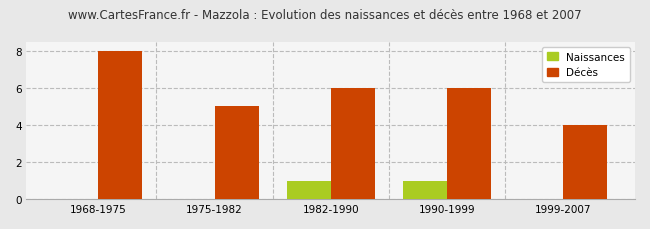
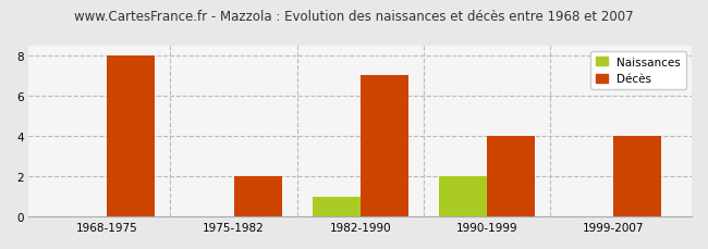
Décès/1975-1982: 5 -> 2
Décès/1982-1990: 6 -> 7
Naissances/1990-1999: 1 -> 2
Décès/1990-1999: 6 -> 4
